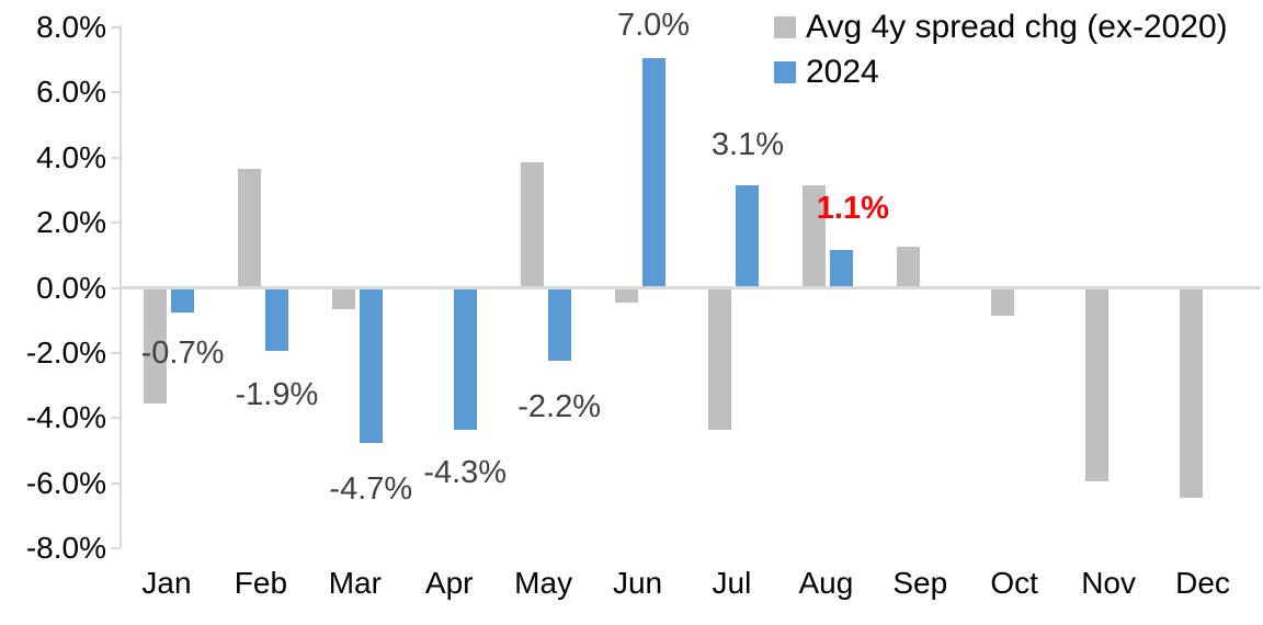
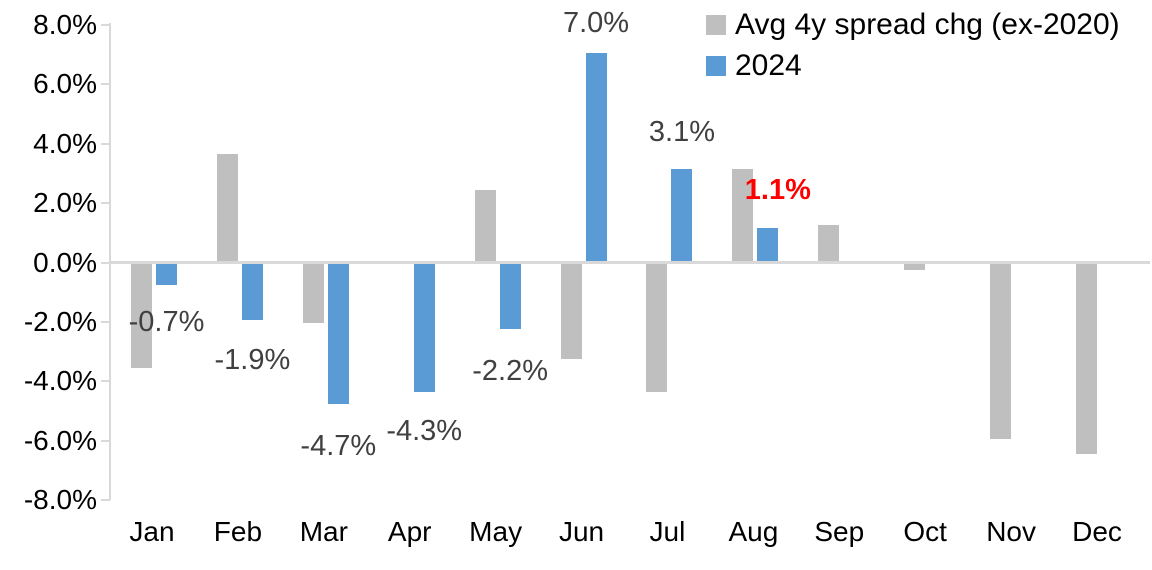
Avg 4y spread chg (ex-2020)/Mar: -0.6% -> -2.0%
Avg 4y spread chg (ex-2020)/May: 3.8% -> 2.4%
Avg 4y spread chg (ex-2020)/Jun: -0.4% -> -3.2%
Avg 4y spread chg (ex-2020)/Oct: -0.8% -> -0.2%
